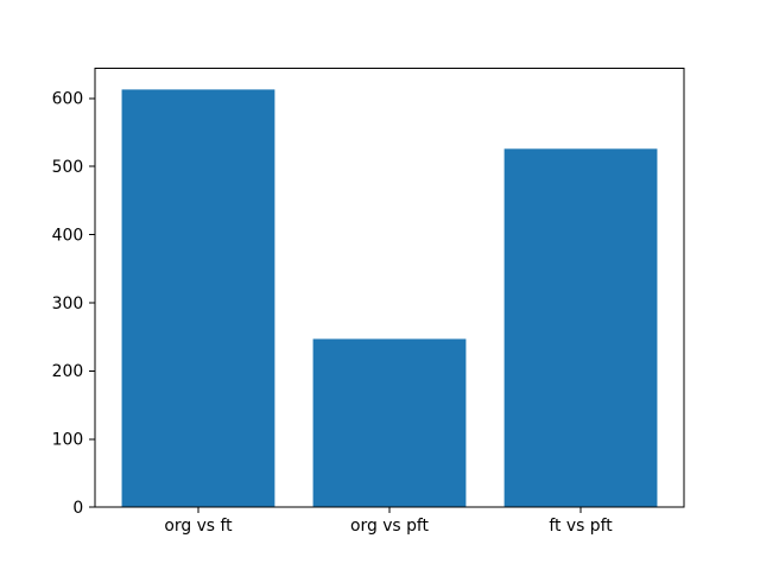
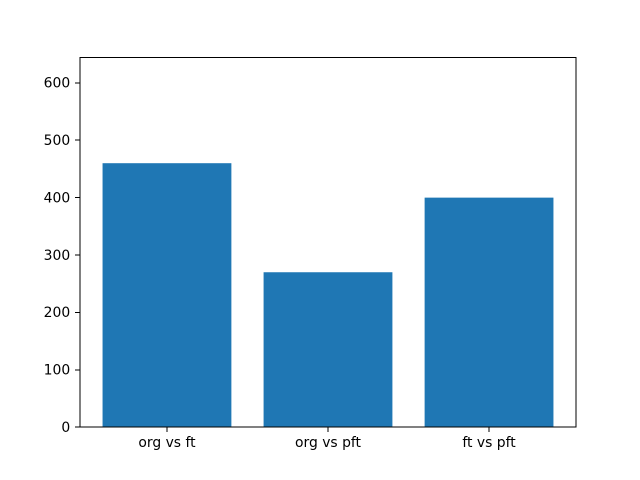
org vs ft: 610 -> 460
org vs pft: 250 -> 270
ft vs pft: 530 -> 400
